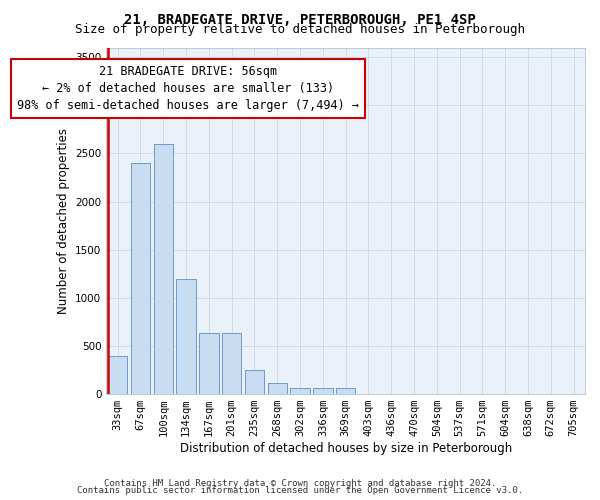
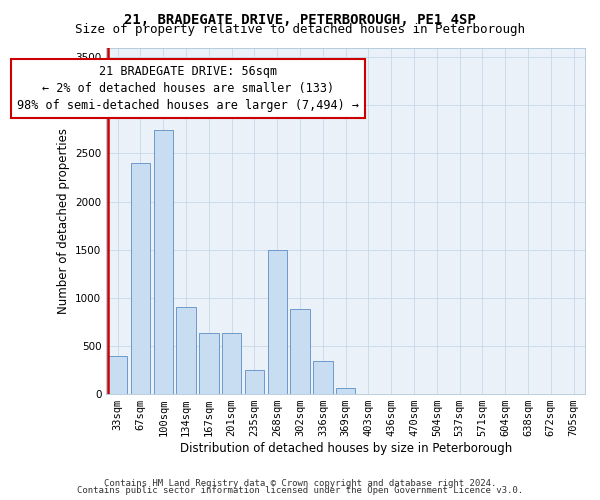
100sqm: 2600 -> 2740
134sqm: 1200 -> 900
268sqm: 110 -> 1500
302sqm: 60 -> 880
336sqm: 60 -> 340
